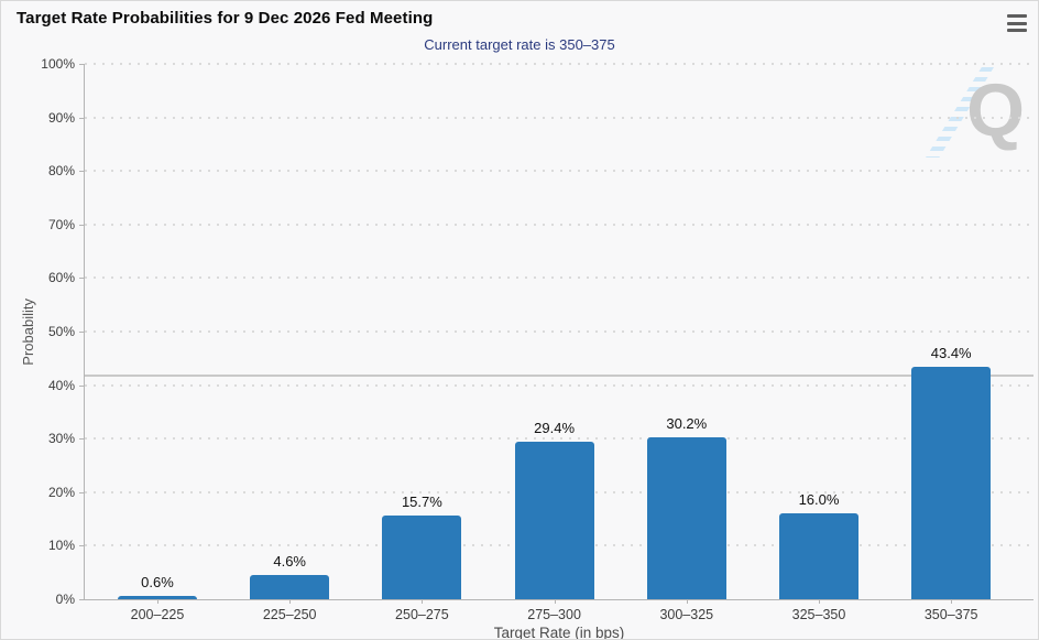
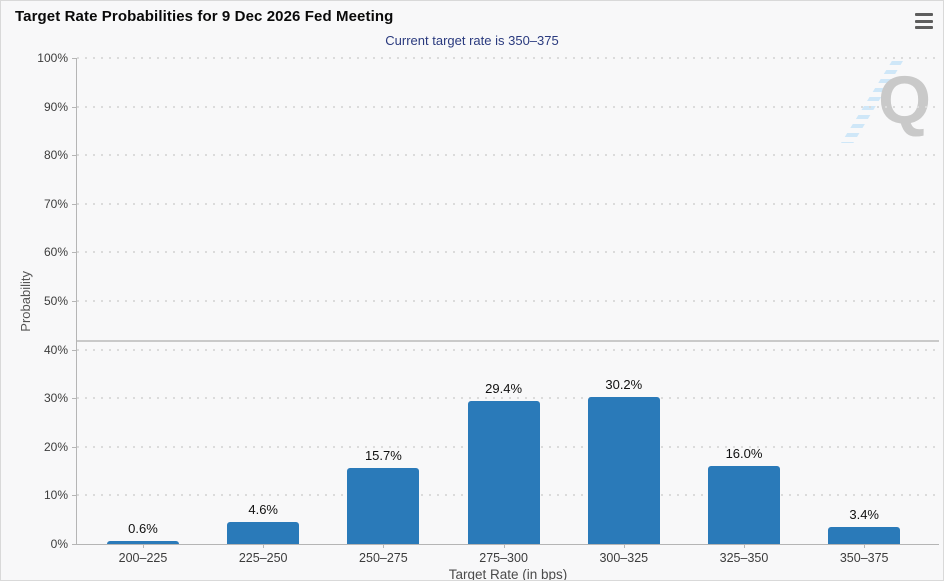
350–375: 43.4% -> 3.4%
